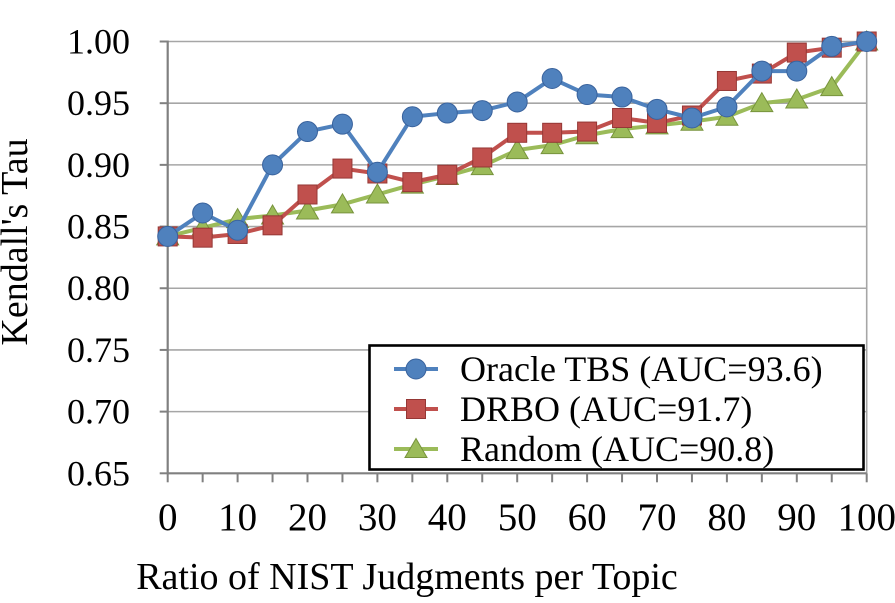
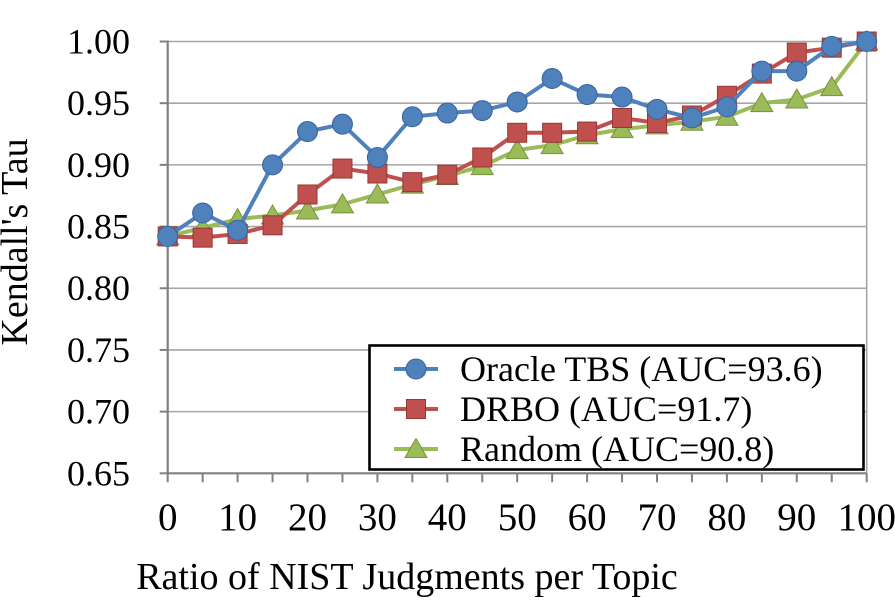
Oracle TBS (AUC=93.6)/30: 0.894 -> 0.906
DRBO (AUC=91.7)/80: 0.968 -> 0.956
